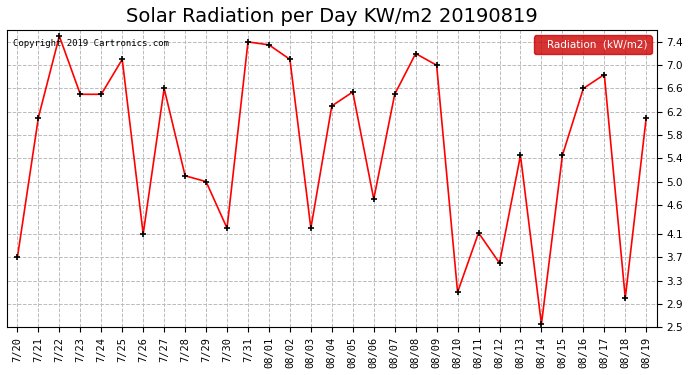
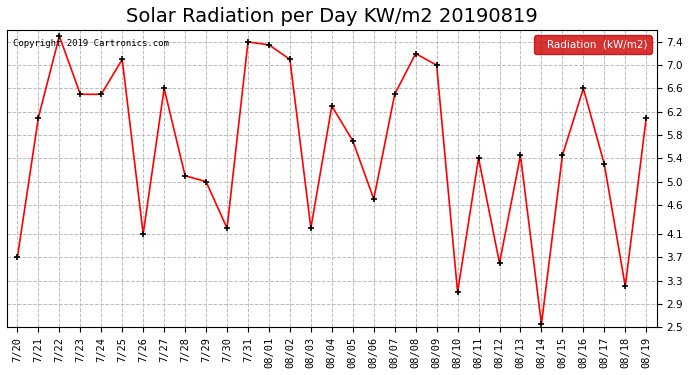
08/05: 6.54 -> 5.70
08/11: 4.12 -> 5.40
08/17: 6.84 -> 5.30
08/18: 3.00 -> 3.20
